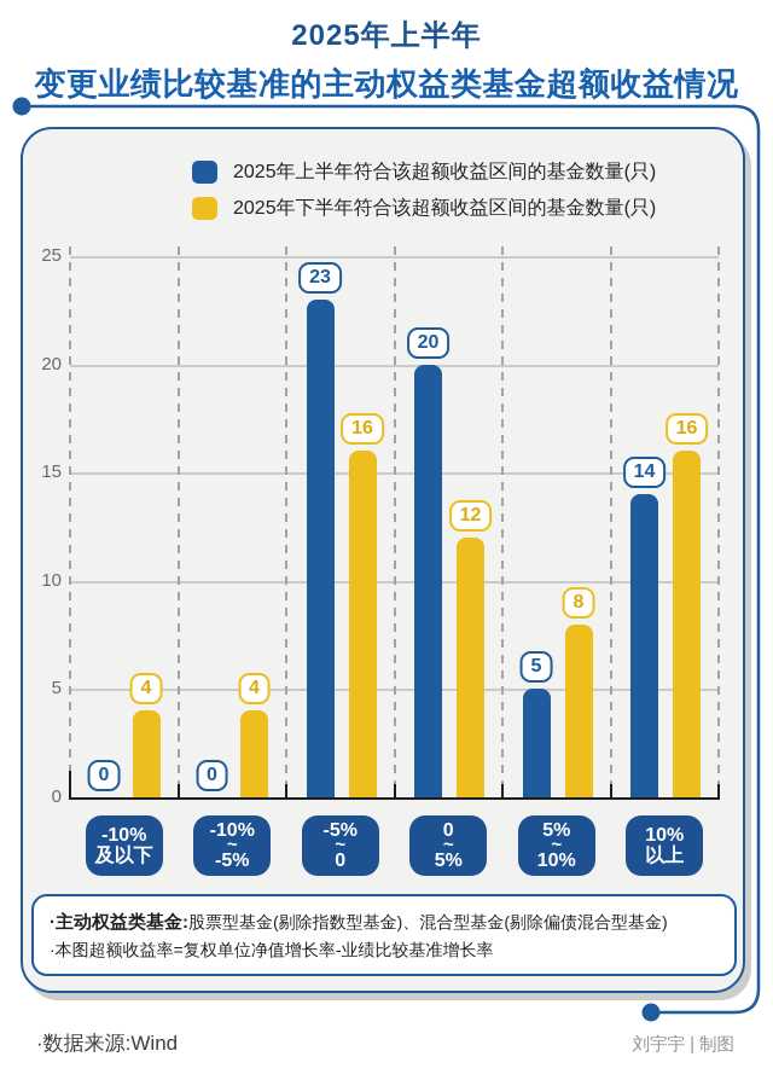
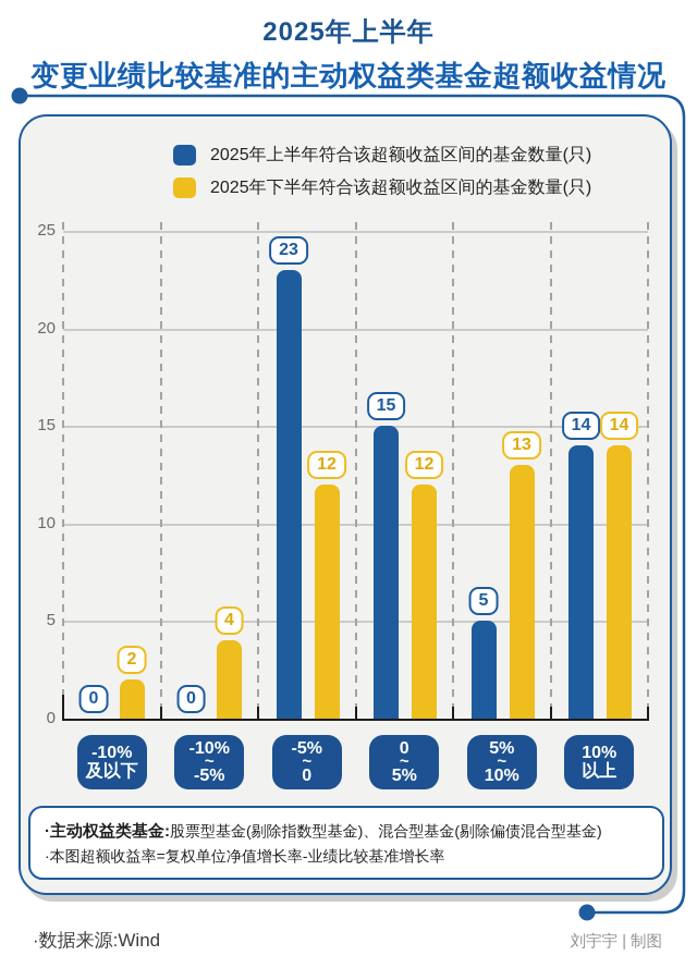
2025年下半年符合该超额收益区间的基金数量(只)/-10%及以下: 4 -> 2
2025年下半年符合该超额收益区间的基金数量(只)/-5%~0: 16 -> 12
2025年上半年符合该超额收益区间的基金数量(只)/0~5%: 20 -> 15
2025年下半年符合该超额收益区间的基金数量(只)/5%~10%: 8 -> 13
2025年下半年符合该超额收益区间的基金数量(只)/10%以上: 16 -> 14
